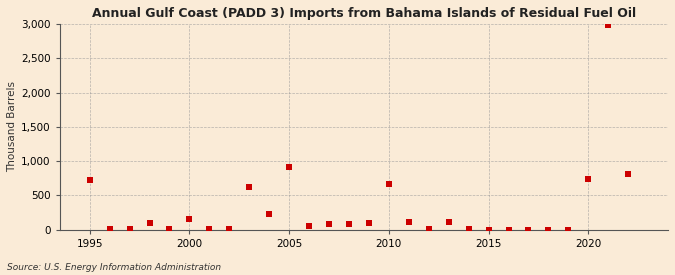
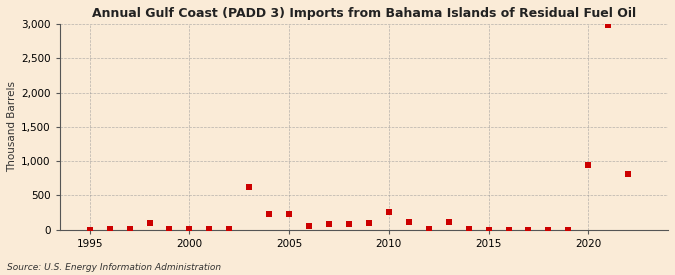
1995: 720 -> 0
2000: 160 -> 0
2005: 920 -> 230
2010: 660 -> 260
2020: 740 -> 950
